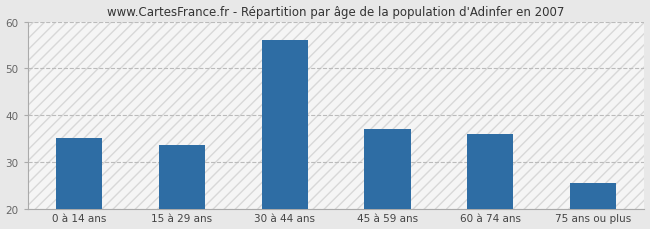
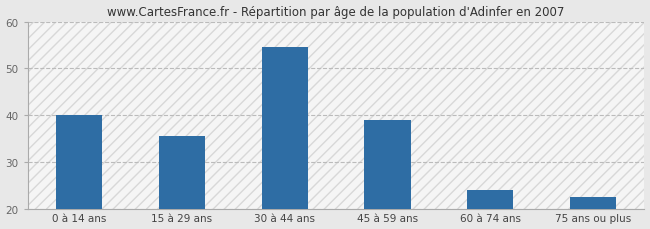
0 à 14 ans: 35.0 -> 40.0
15 à 29 ans: 33.5 -> 35.5
30 à 44 ans: 56.0 -> 54.5
45 à 59 ans: 37.0 -> 39.0
60 à 74 ans: 36.0 -> 24.0
75 ans ou plus: 25.5 -> 22.5
